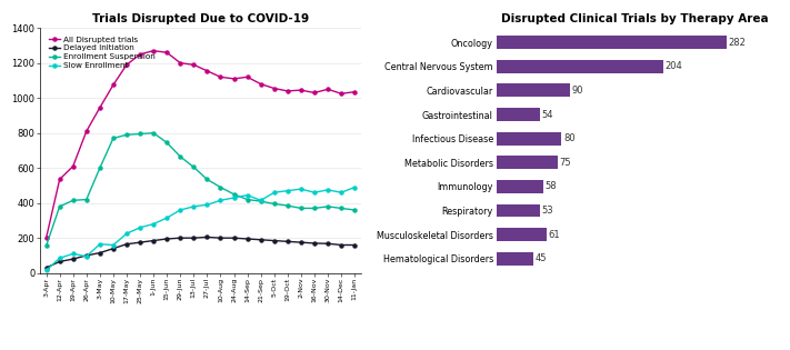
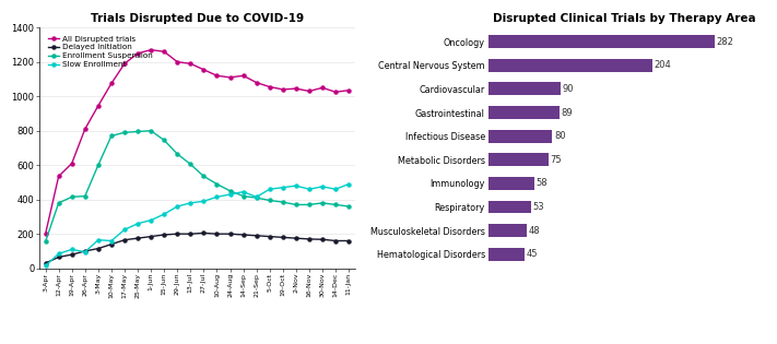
Disrupted Clinical Trials by Therapy Area/Gastrointestinal: 54 -> 89
Disrupted Clinical Trials by Therapy Area/Musculoskeletal Disorders: 61 -> 48
